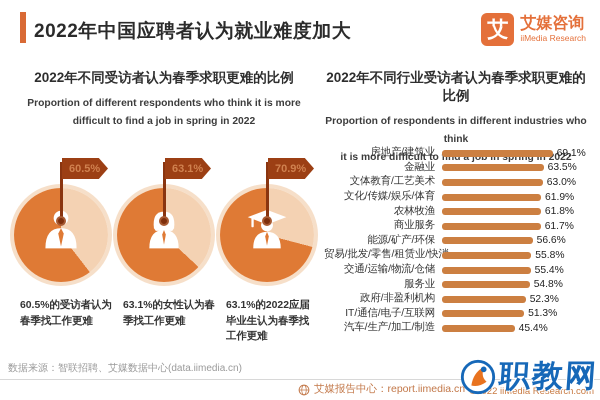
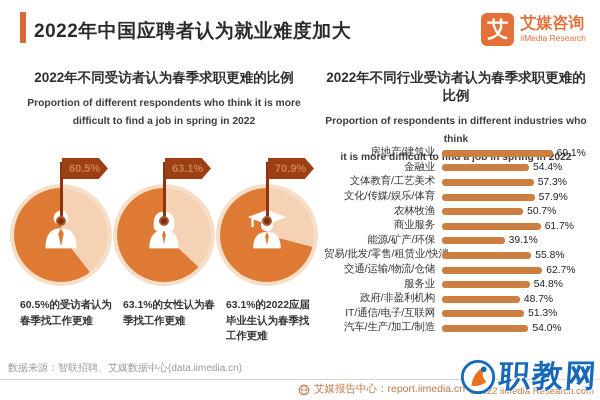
2022年不同行业受访者认为春季求职更难的比例/金融业: 63.5% -> 54.4%
2022年不同行业受访者认为春季求职更难的比例/文体教育/工艺美术: 63.0% -> 57.3%
2022年不同行业受访者认为春季求职更难的比例/文化/传媒/娱乐/体育: 61.9% -> 57.9%
2022年不同行业受访者认为春季求职更难的比例/农林牧渔: 61.8% -> 50.7%
2022年不同行业受访者认为春季求职更难的比例/能源/矿产/环保: 56.6% -> 39.1%
2022年不同行业受访者认为春季求职更难的比例/交通/运输/物流/仓储: 55.4% -> 62.7%
2022年不同行业受访者认为春季求职更难的比例/政府/非盈利机构: 52.3% -> 48.7%
2022年不同行业受访者认为春季求职更难的比例/汽车/生产/加工/制造: 45.4% -> 54.0%
